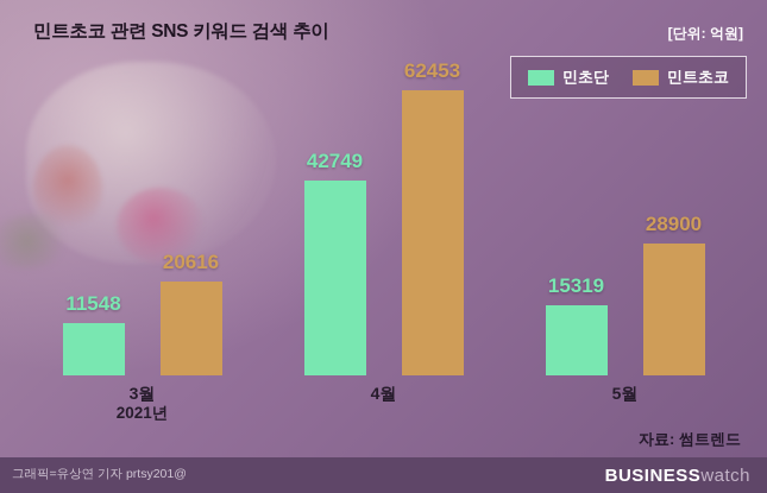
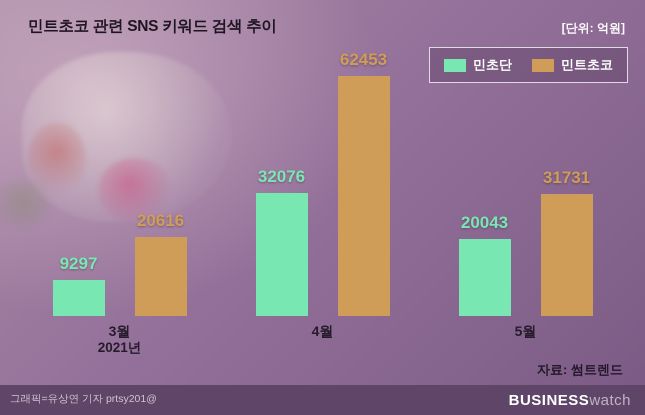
민초단/3월: 11548 -> 9297
민초단/4월: 42749 -> 32076
민초단/5월: 15319 -> 20043
민트초코/5월: 28900 -> 31731
